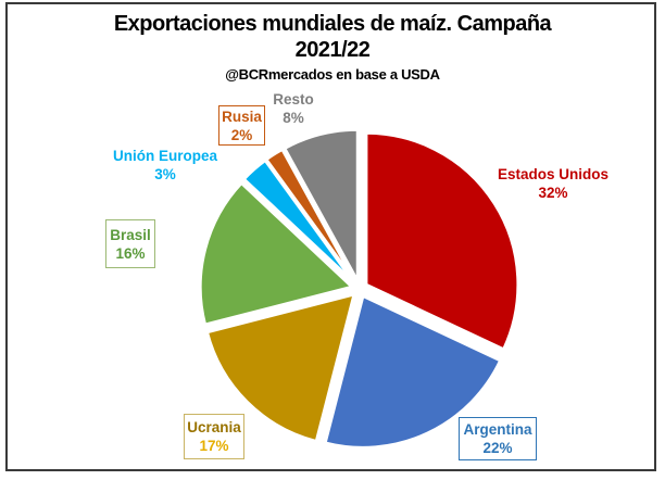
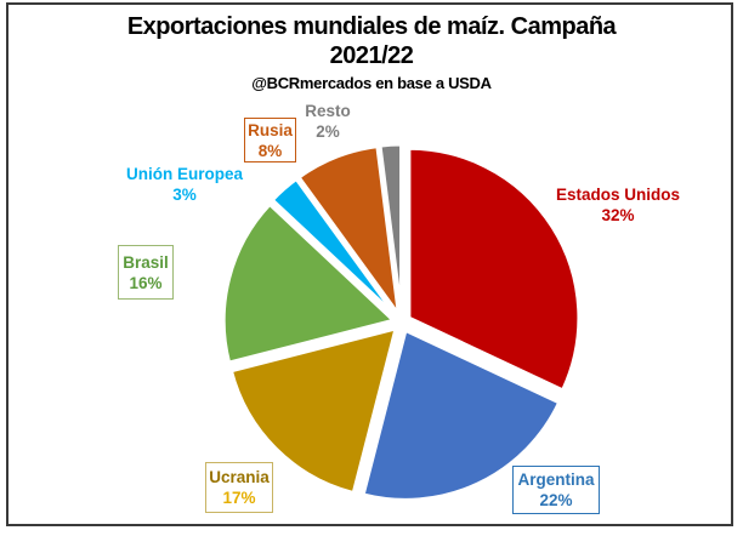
Rusia: 2% -> 8%
Resto: 8% -> 2%
